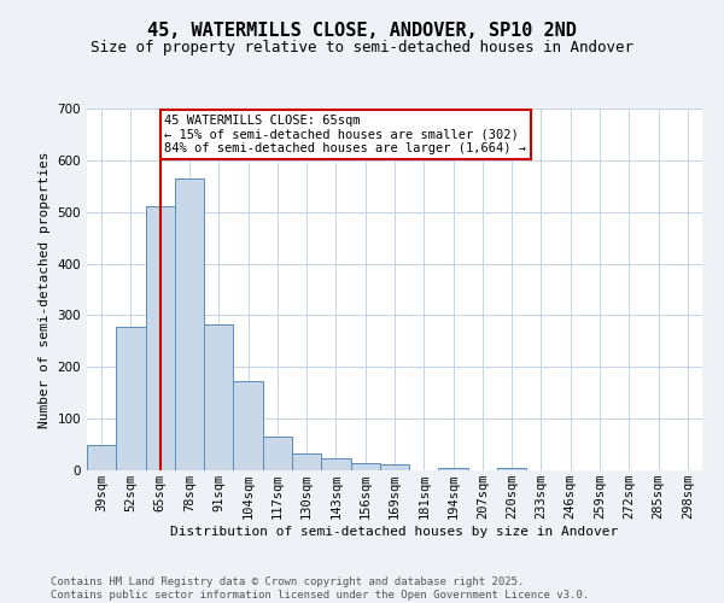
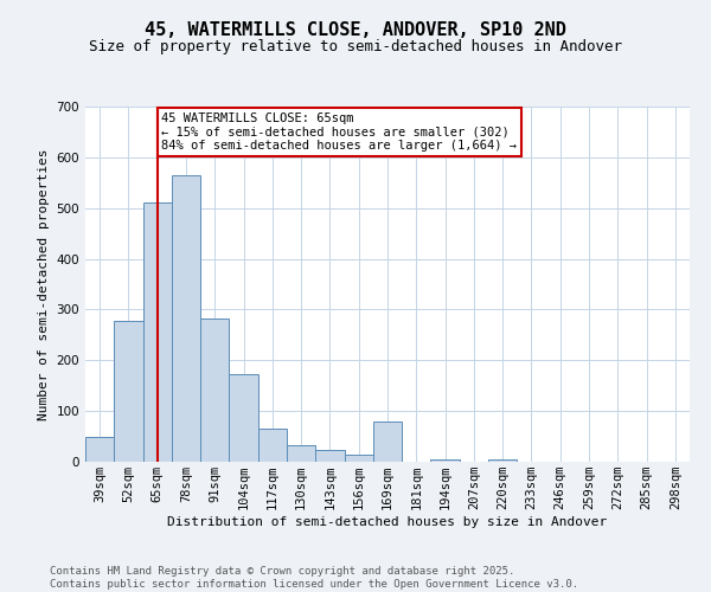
169sqm: 11 -> 80
